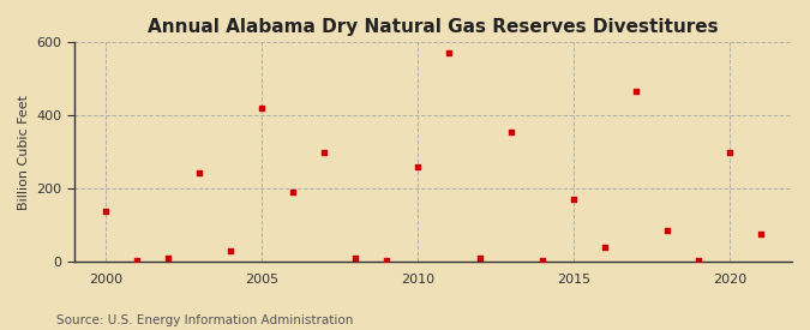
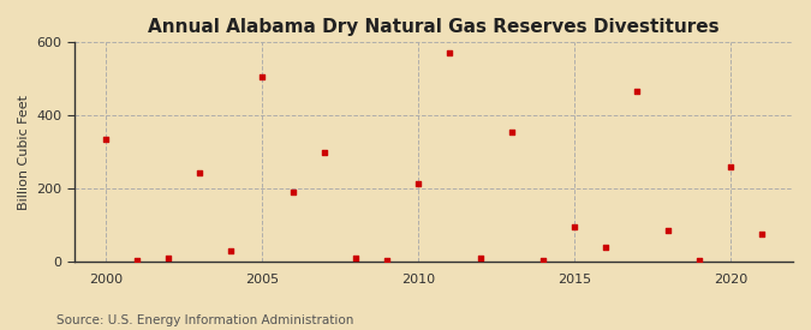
2000: 140 -> 335
2005: 420 -> 505
2010: 260 -> 215
2015: 170 -> 95
2020: 300 -> 260
